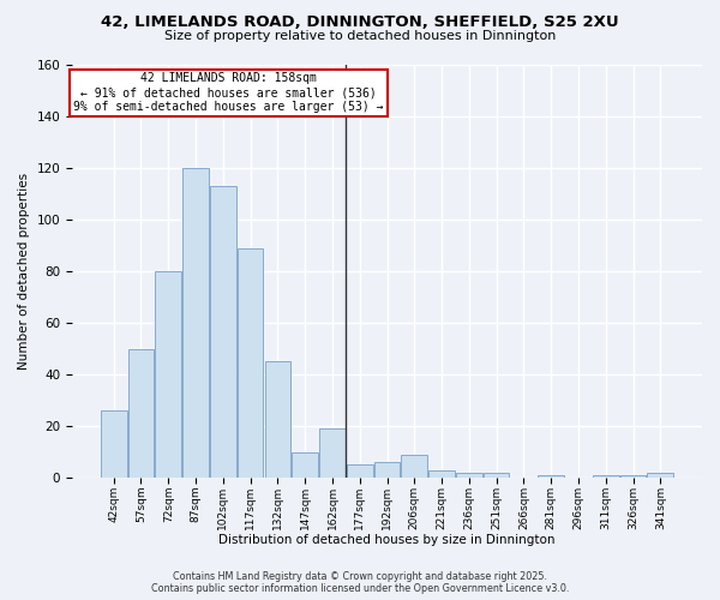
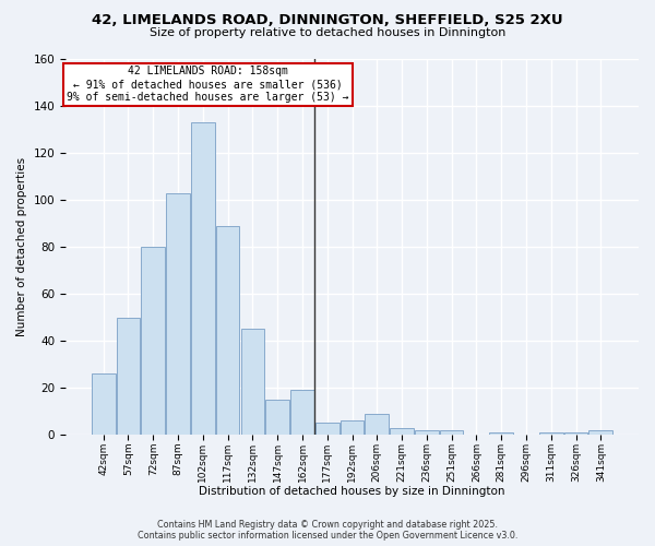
87sqm: 120 -> 103
102sqm: 113 -> 133
147sqm: 10 -> 15
